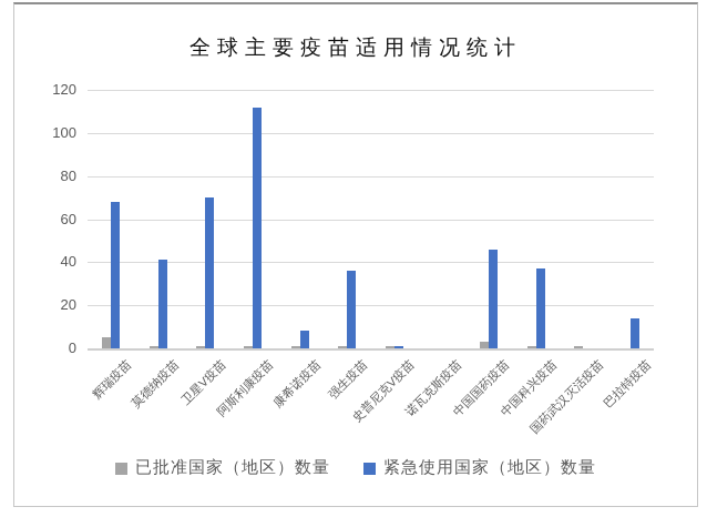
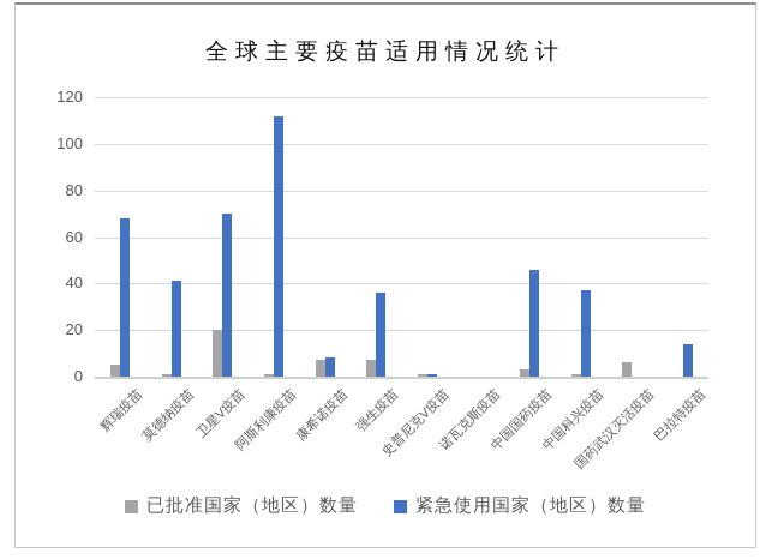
已批准国家（地区）数量/卫星V疫苗: 1 -> 20
已批准国家（地区）数量/康希诺疫苗: 1 -> 7
已批准国家（地区）数量/强生疫苗: 1 -> 7
已批准国家（地区）数量/国药武汉灭活疫苗: 1 -> 6
